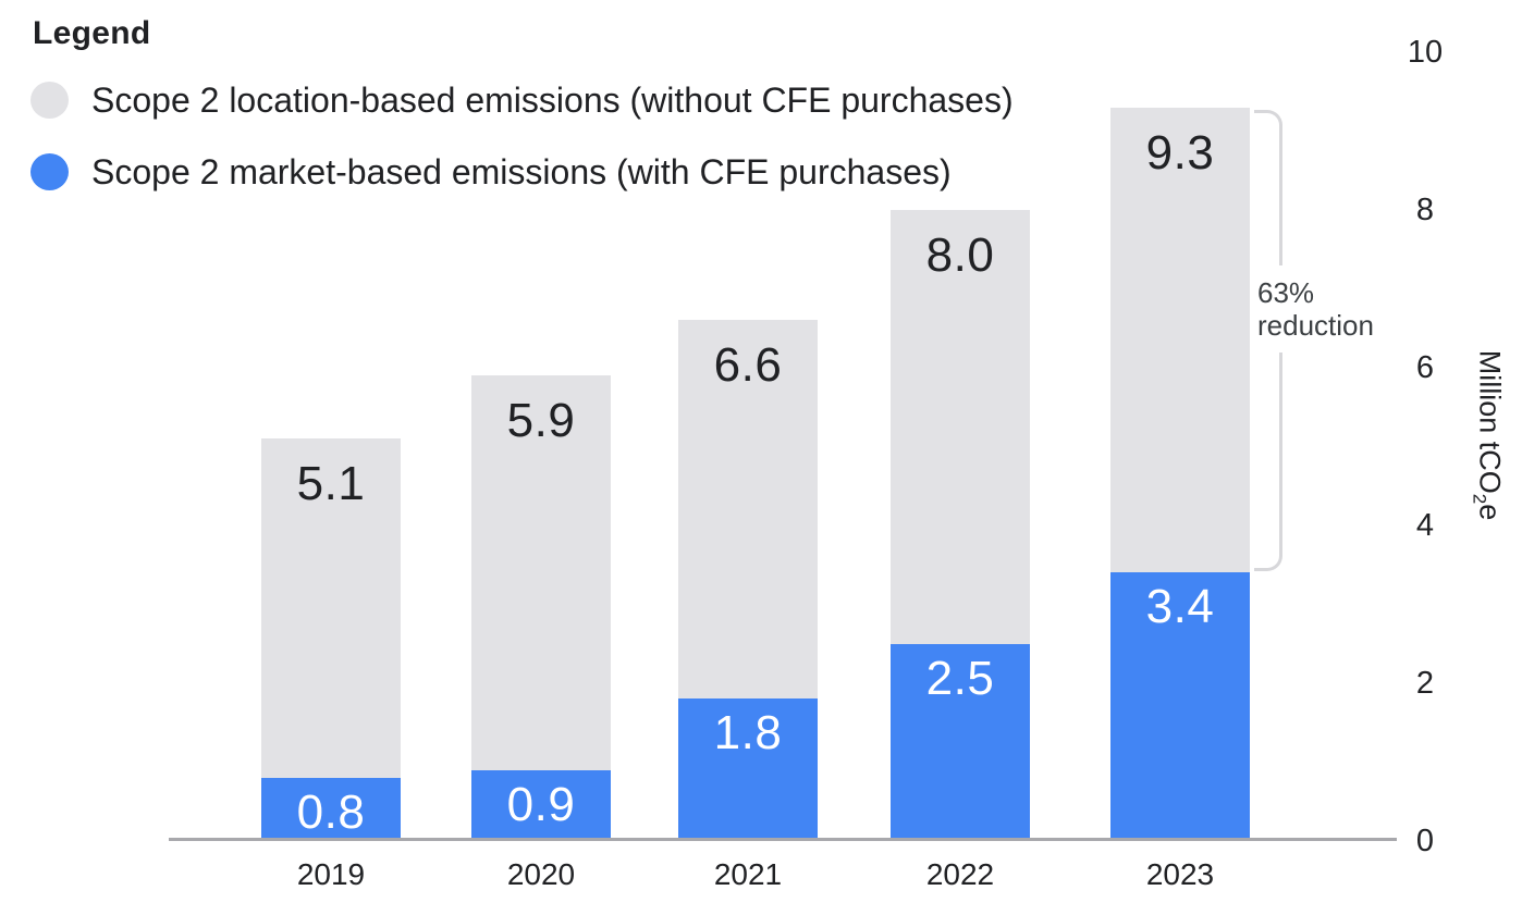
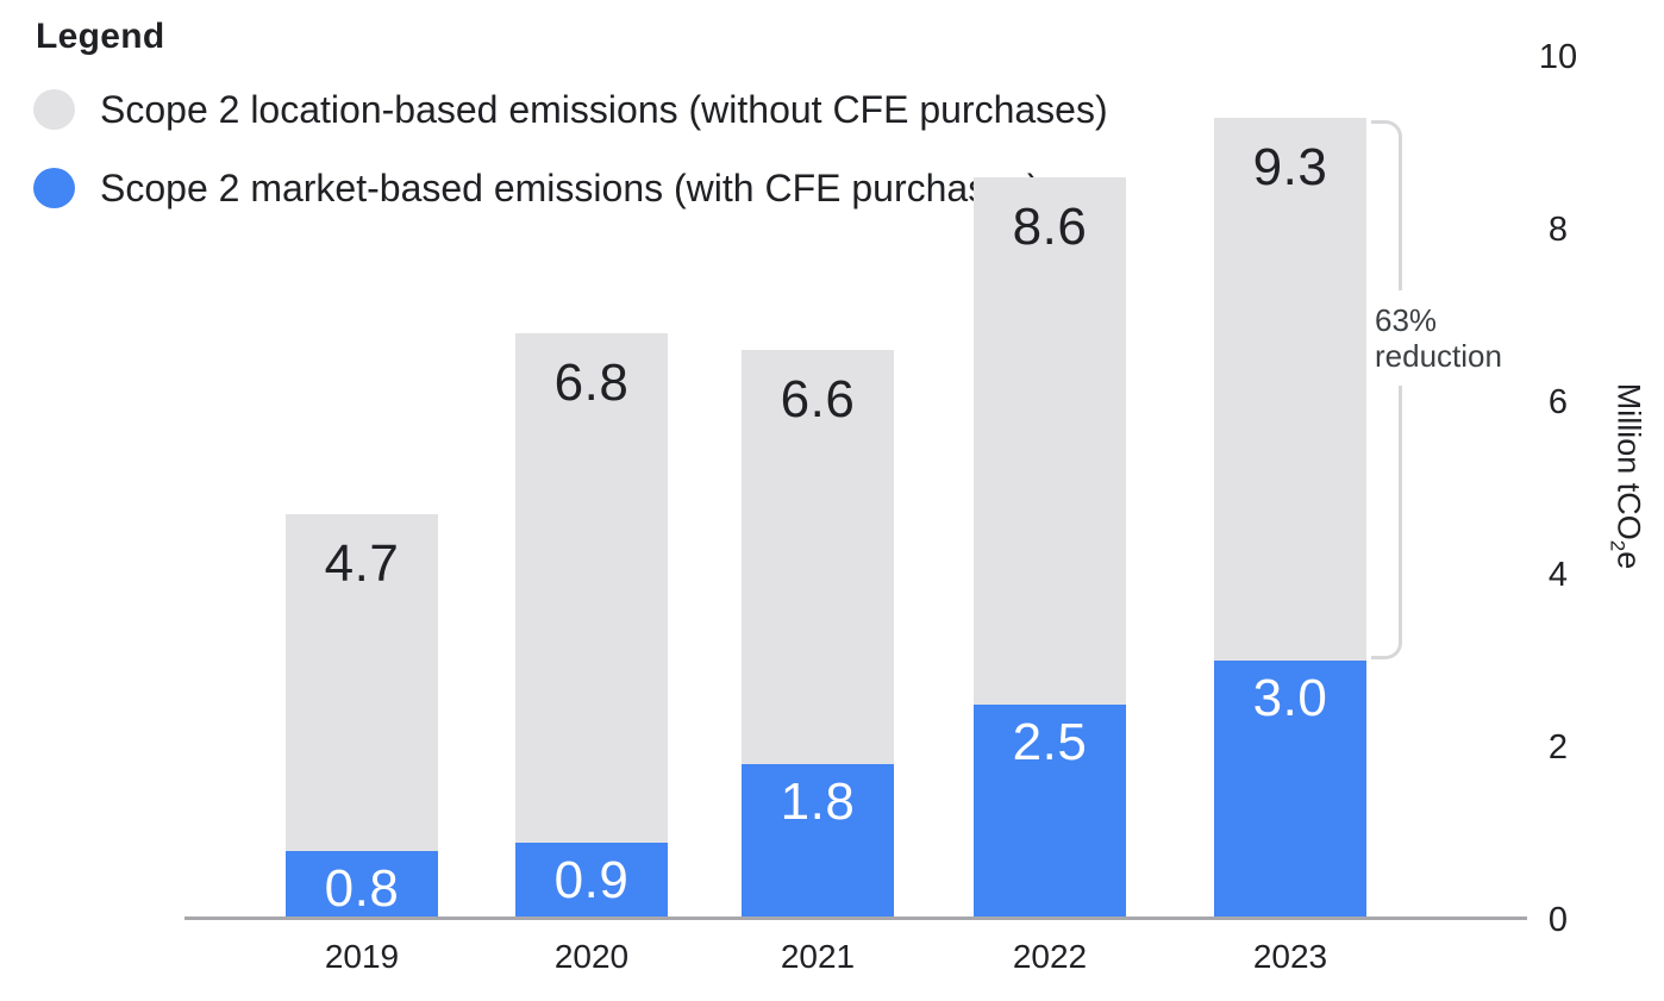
Scope 2 location-based emissions (without CFE purchases)/2019: 5.1 -> 4.7
Scope 2 location-based emissions (without CFE purchases)/2020: 5.9 -> 6.8
Scope 2 location-based emissions (without CFE purchases)/2022: 8.0 -> 8.6
Scope 2 market-based emissions (with CFE purchases)/2023: 3.4 -> 3.0
